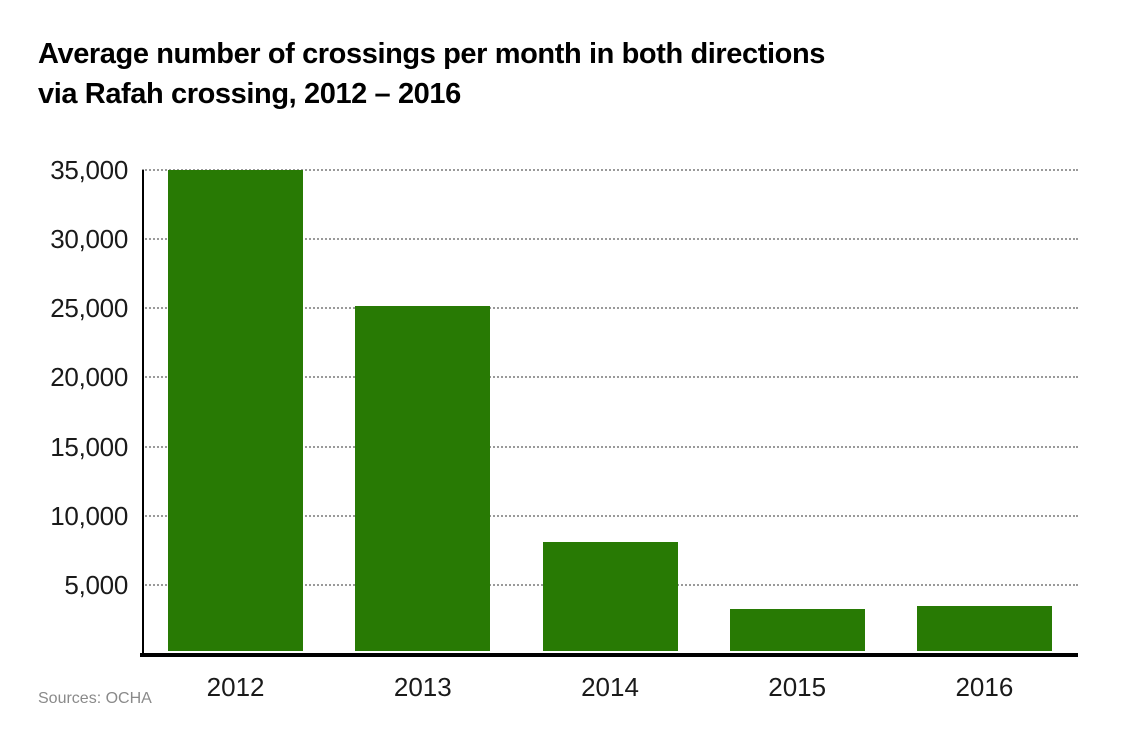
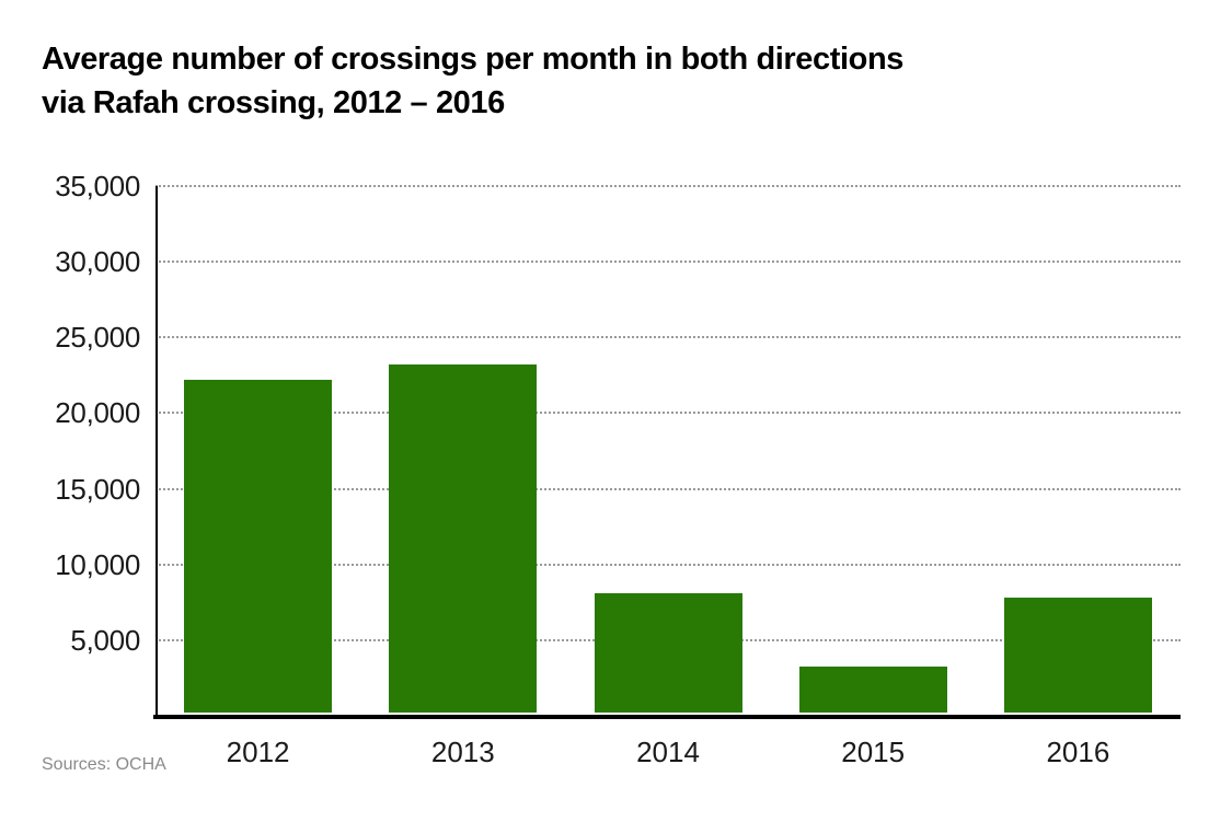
2012: 35000 -> 22200
2013: 25200 -> 23200
2016: 3400 -> 7800
